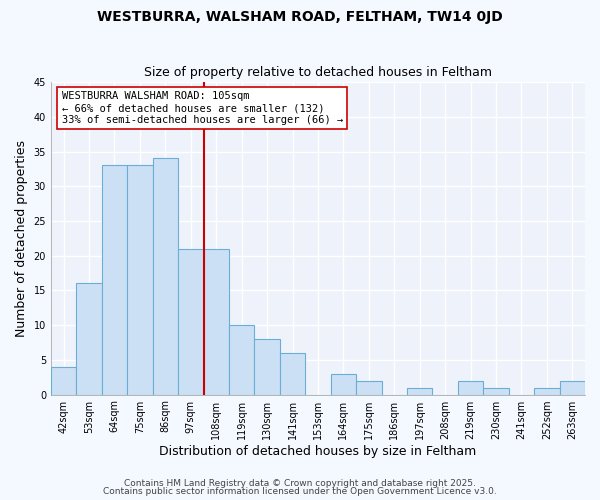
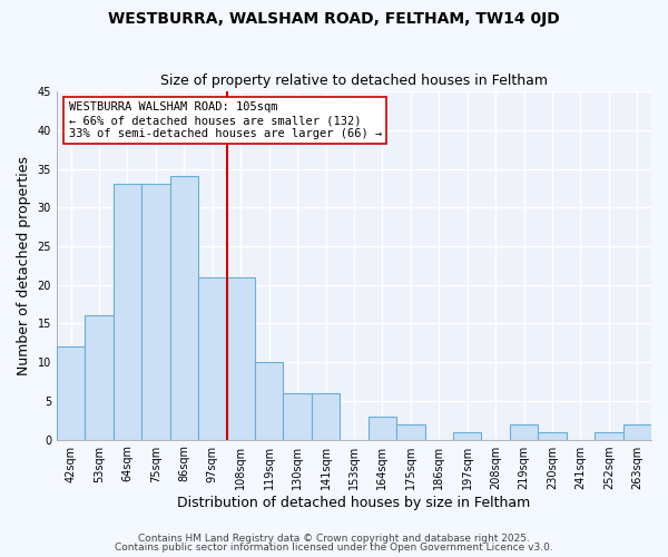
42sqm: 4 -> 12
130sqm: 8 -> 6
